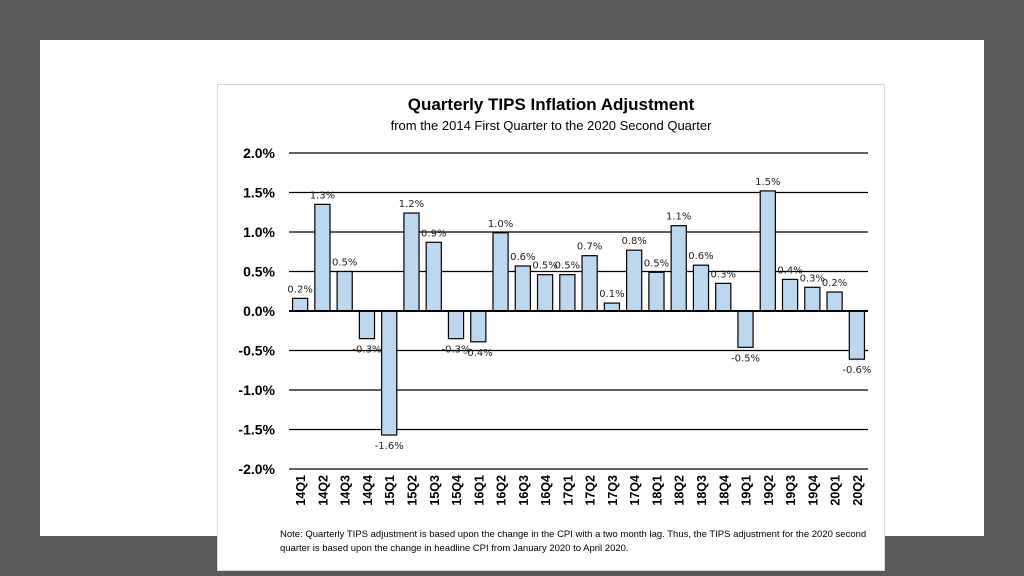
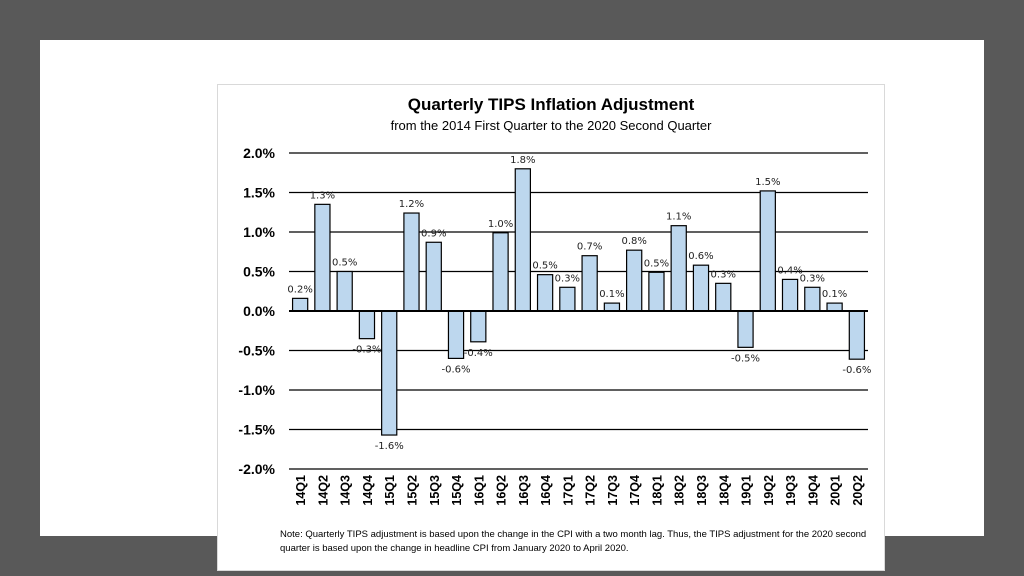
15Q4: -0.3% -> -0.6%
16Q3: 0.6% -> 1.8%
17Q1: 0.5% -> 0.3%
20Q1: 0.2% -> 0.1%
